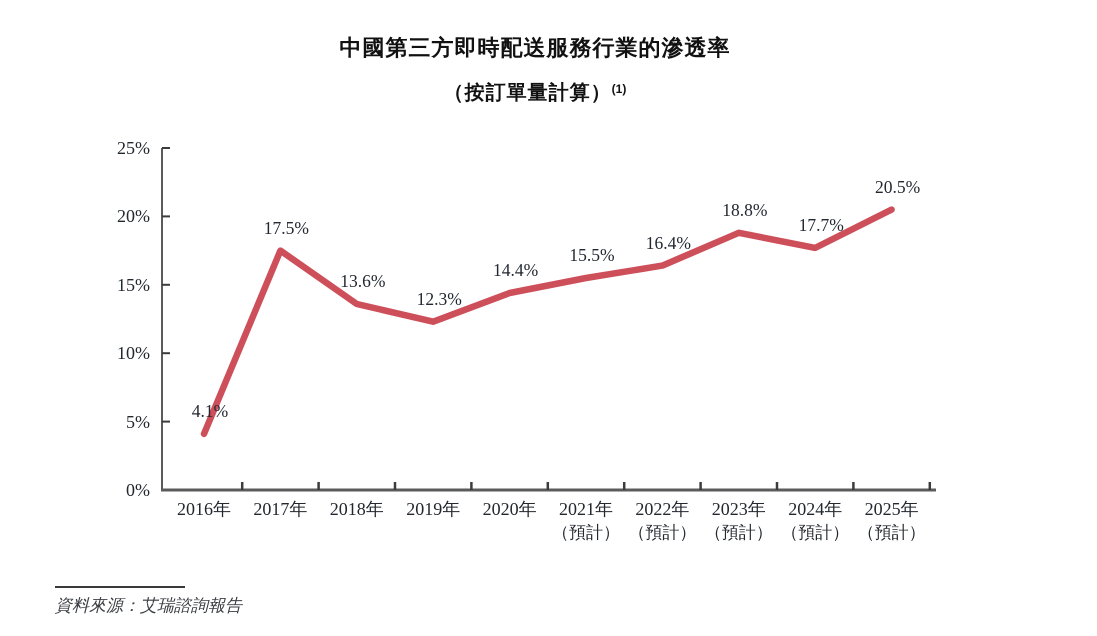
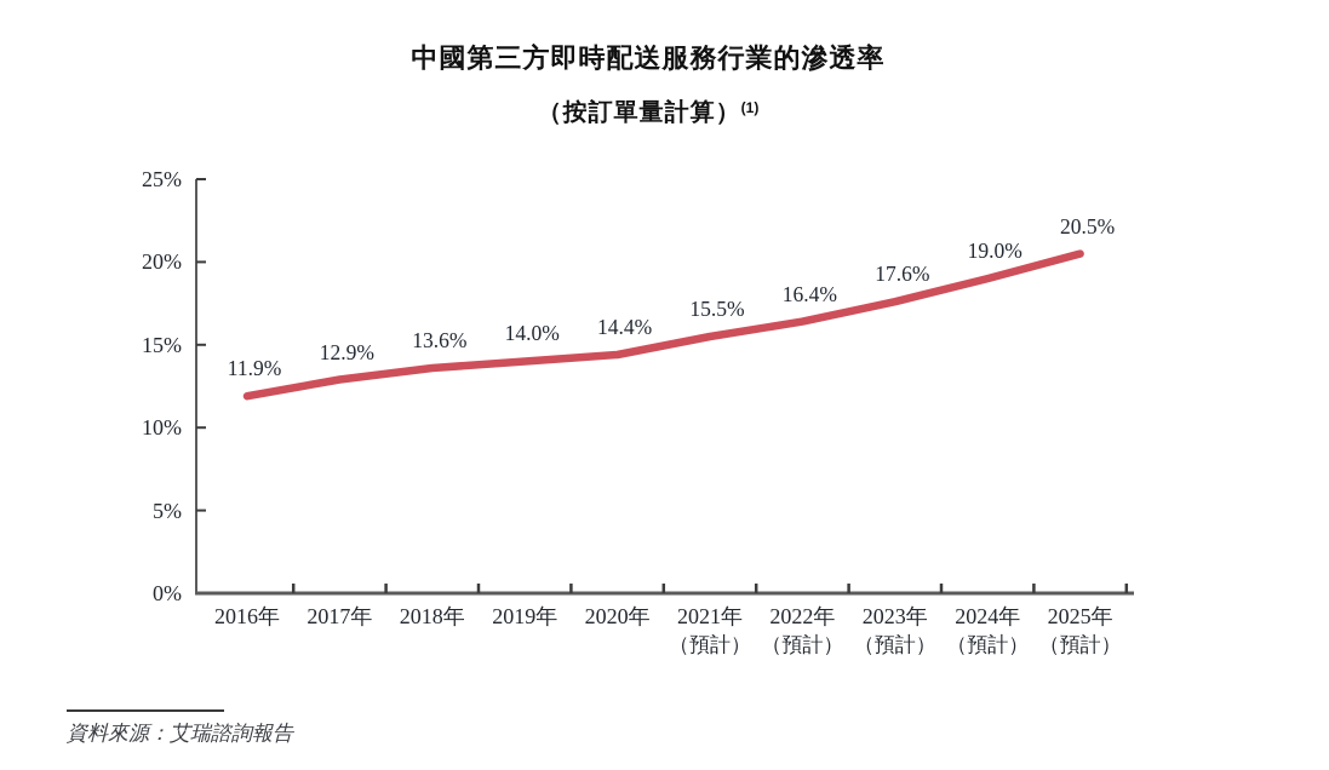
2016年: 4.1% -> 11.9%
2017年: 17.5% -> 12.9%
2019年: 12.3% -> 14.0%
2023年: 18.8% -> 17.6%
2024年: 17.7% -> 19.0%
